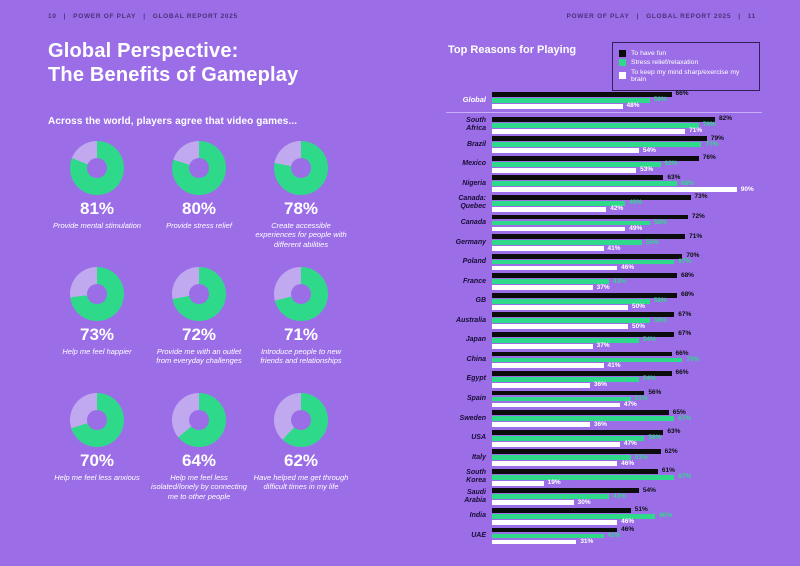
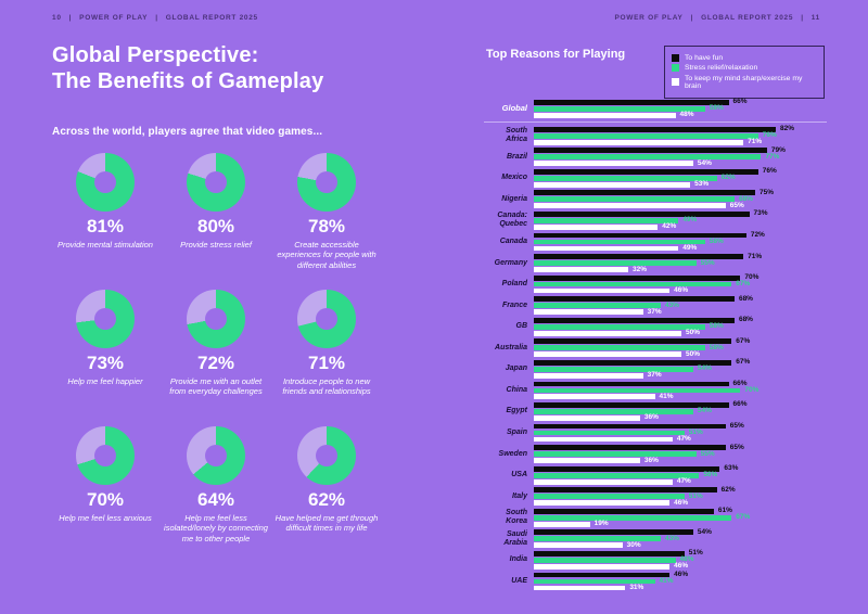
Top Reasons for Playing/To have fun/Nigeria: 63% -> 75%
Top Reasons for Playing/To keep my mind sharp/exercise my brain/Nigeria: 90% -> 65%
Top Reasons for Playing/To keep my mind sharp/exercise my brain/Germany: 41% -> 32%
Top Reasons for Playing/To have fun/Spain: 56% -> 65%
Top Reasons for Playing/Stress relief/relaxation/Sweden: 67% -> 55%
Top Reasons for Playing/Stress relief/relaxation/India: 60% -> 48%
